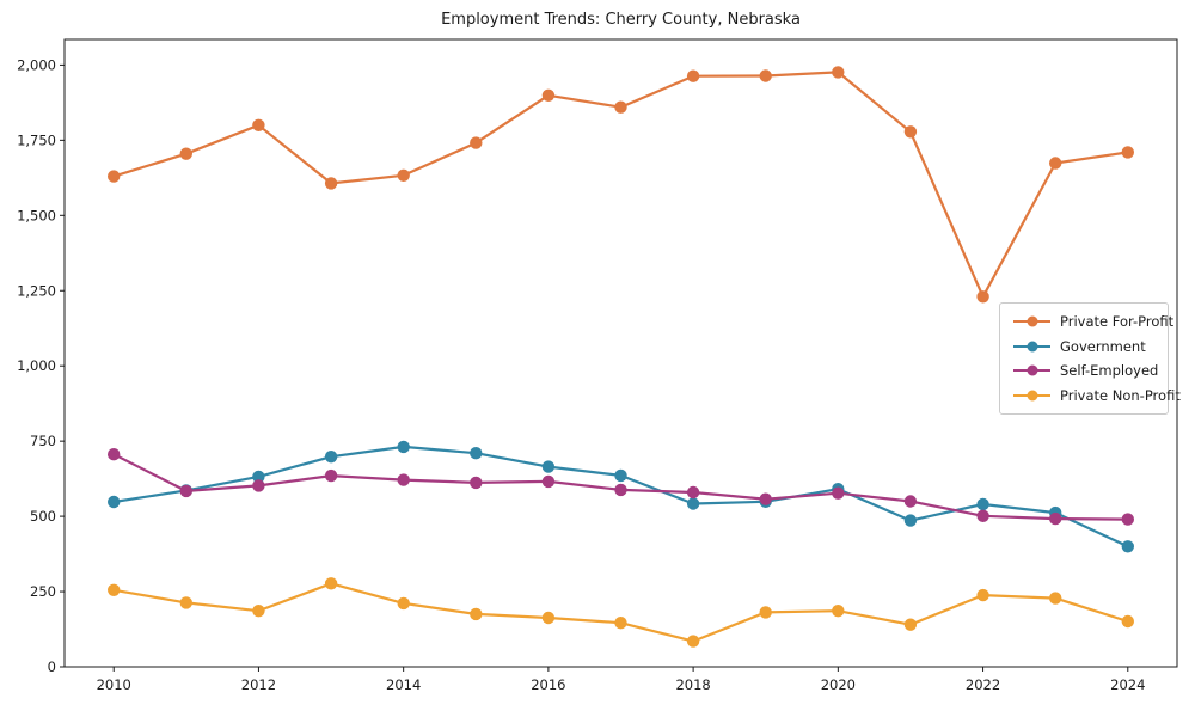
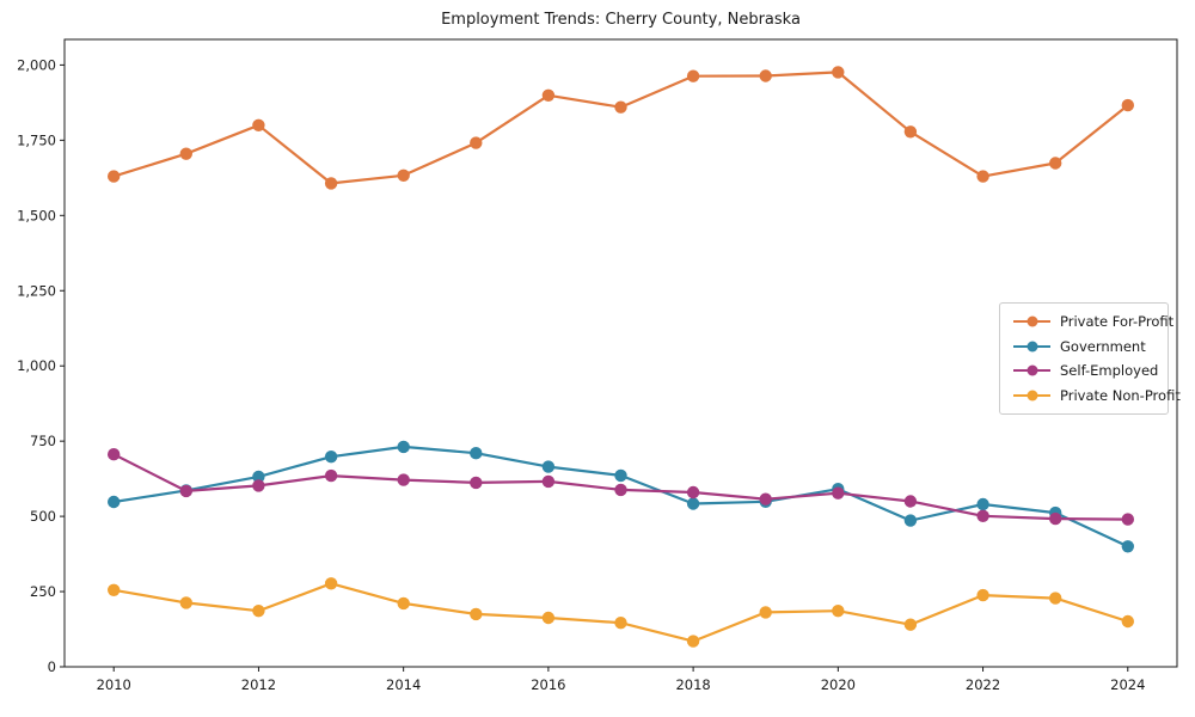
Private For-Profit/2022: 1230 -> 1630
Private For-Profit/2024: 1710 -> 1870
